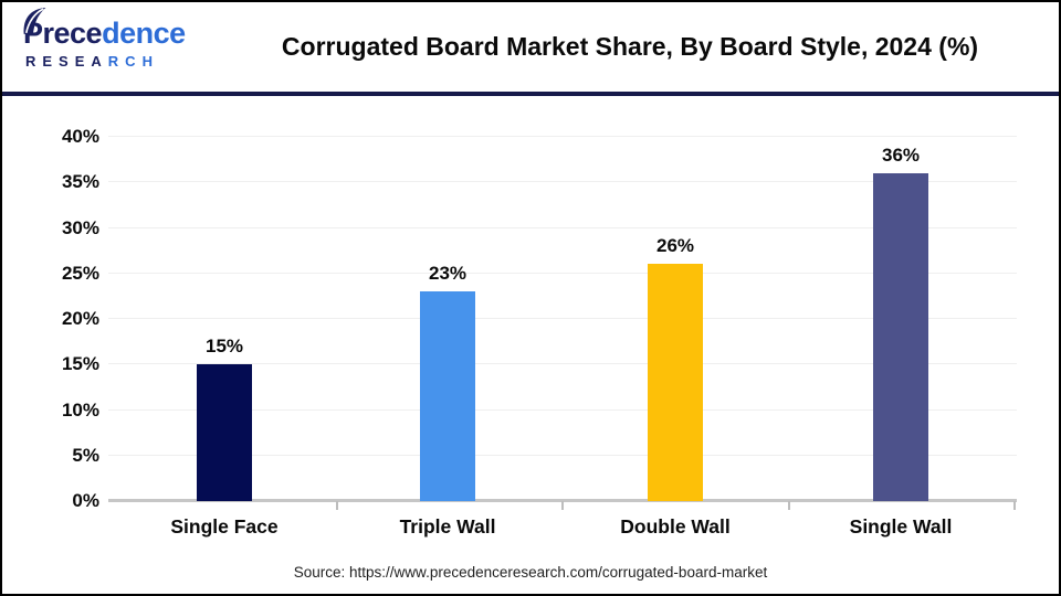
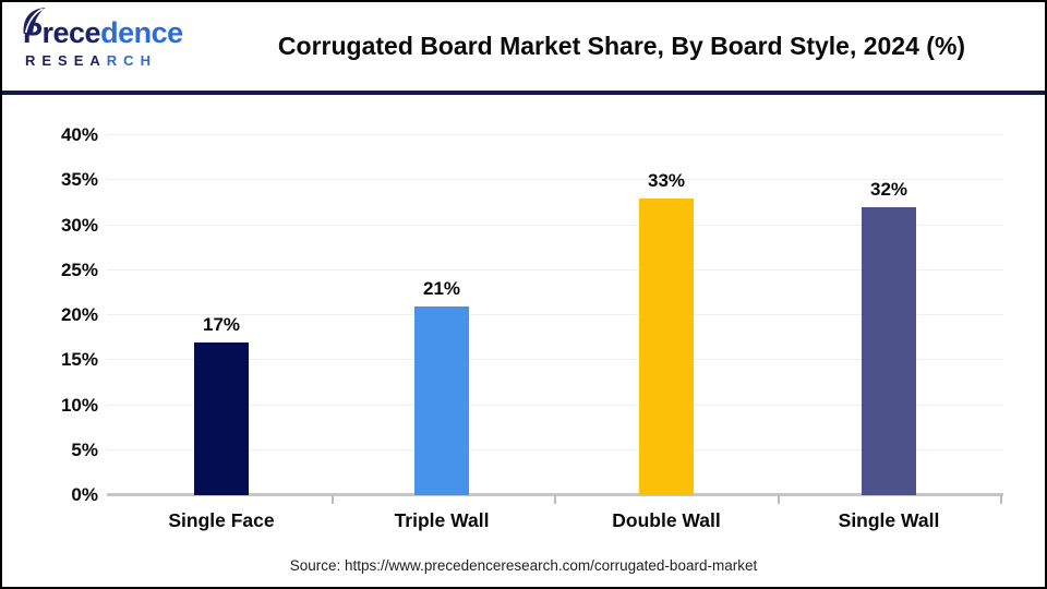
Single Face: 15% -> 17%
Triple Wall: 23% -> 21%
Double Wall: 26% -> 33%
Single Wall: 36% -> 32%
